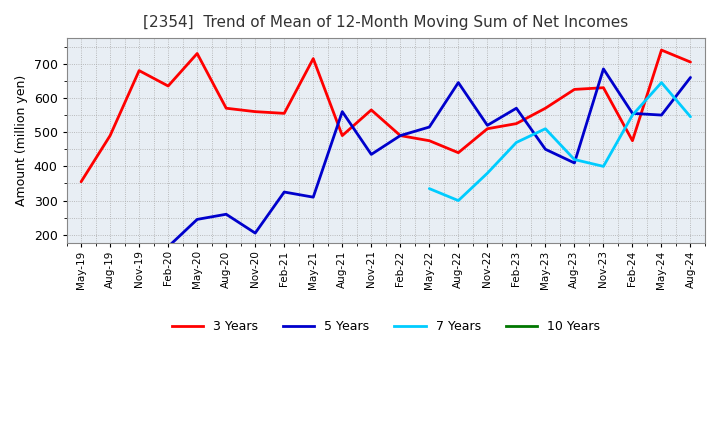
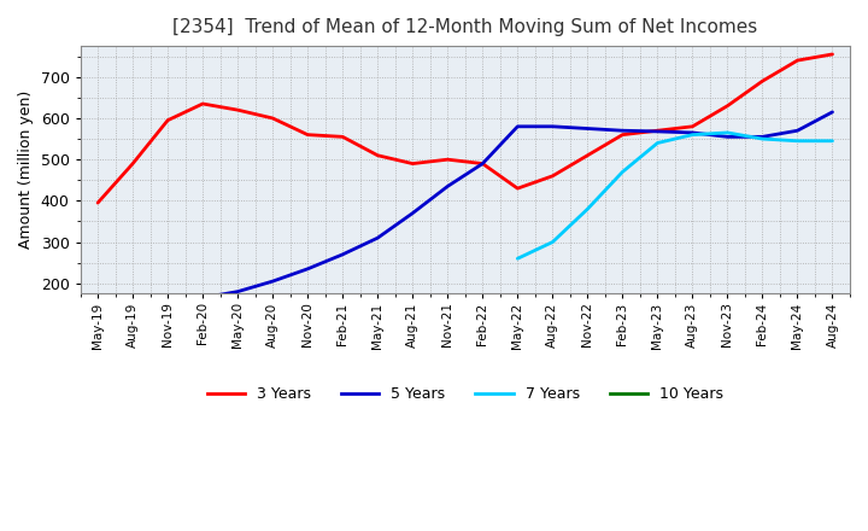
3 Years/May-19: 355 -> 395
3 Years/Nov-19: 680 -> 595
3 Years/May-20: 730 -> 620
5 Years/May-20: 245 -> 180
3 Years/Aug-20: 570 -> 600
5 Years/Aug-20: 260 -> 205
5 Years/Nov-20: 205 -> 235
5 Years/Feb-21: 325 -> 270
3 Years/May-21: 715 -> 510
5 Years/Aug-21: 560 -> 370
3 Years/Nov-21: 565 -> 500
3 Years/May-22: 475 -> 430
5 Years/May-22: 515 -> 580
7 Years/May-22: 335 -> 260
3 Years/Aug-22: 440 -> 460
5 Years/Aug-22: 645 -> 580
5 Years/Nov-22: 520 -> 575
3 Years/Feb-23: 525 -> 560
5 Years/May-23: 450 -> 568
7 Years/May-23: 510 -> 540
3 Years/Aug-23: 625 -> 580
5 Years/Aug-23: 410 -> 565
7 Years/Aug-23: 420 -> 560
5 Years/Nov-23: 685 -> 555
7 Years/Nov-23: 400 -> 565
3 Years/Feb-24: 475 -> 690
5 Years/May-24: 550 -> 570
7 Years/May-24: 645 -> 545
3 Years/Aug-24: 705 -> 755
5 Years/Aug-24: 660 -> 615
